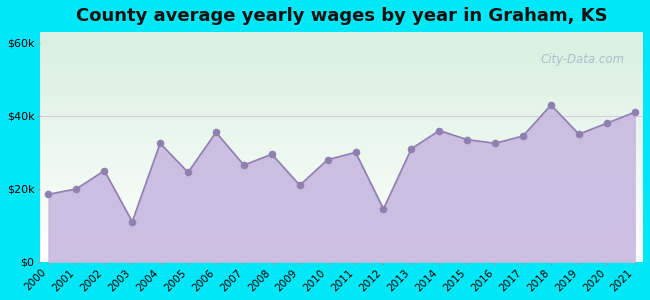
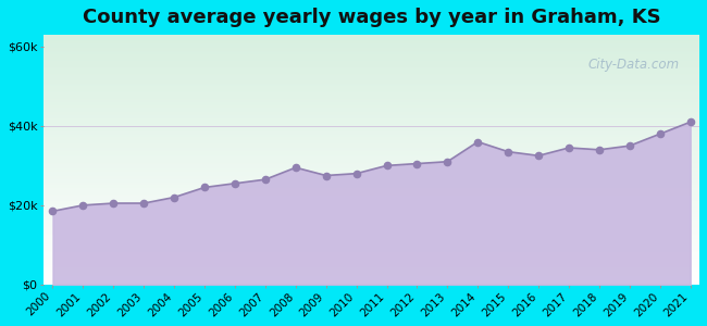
2002: $25.0k -> $20.5k
2003: $11.0k -> $20.5k
2004: $32.5k -> $22.0k
2006: $35.5k -> $25.5k
2009: $21.0k -> $27.5k
2012: $14.5k -> $30.5k
2018: $43.0k -> $34.0k
